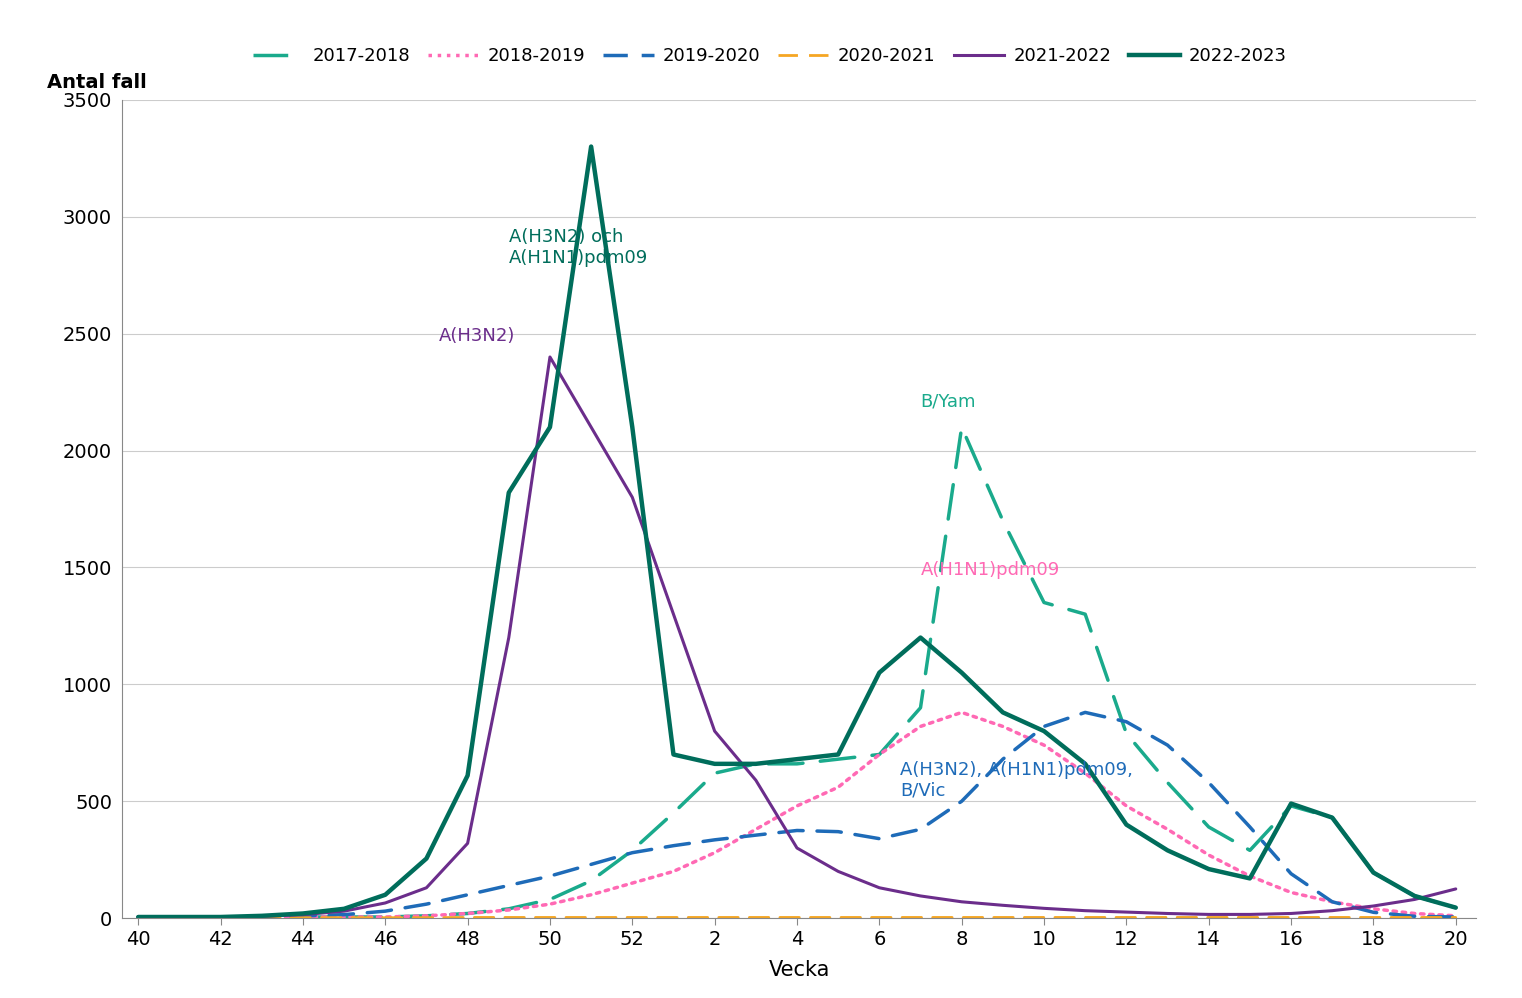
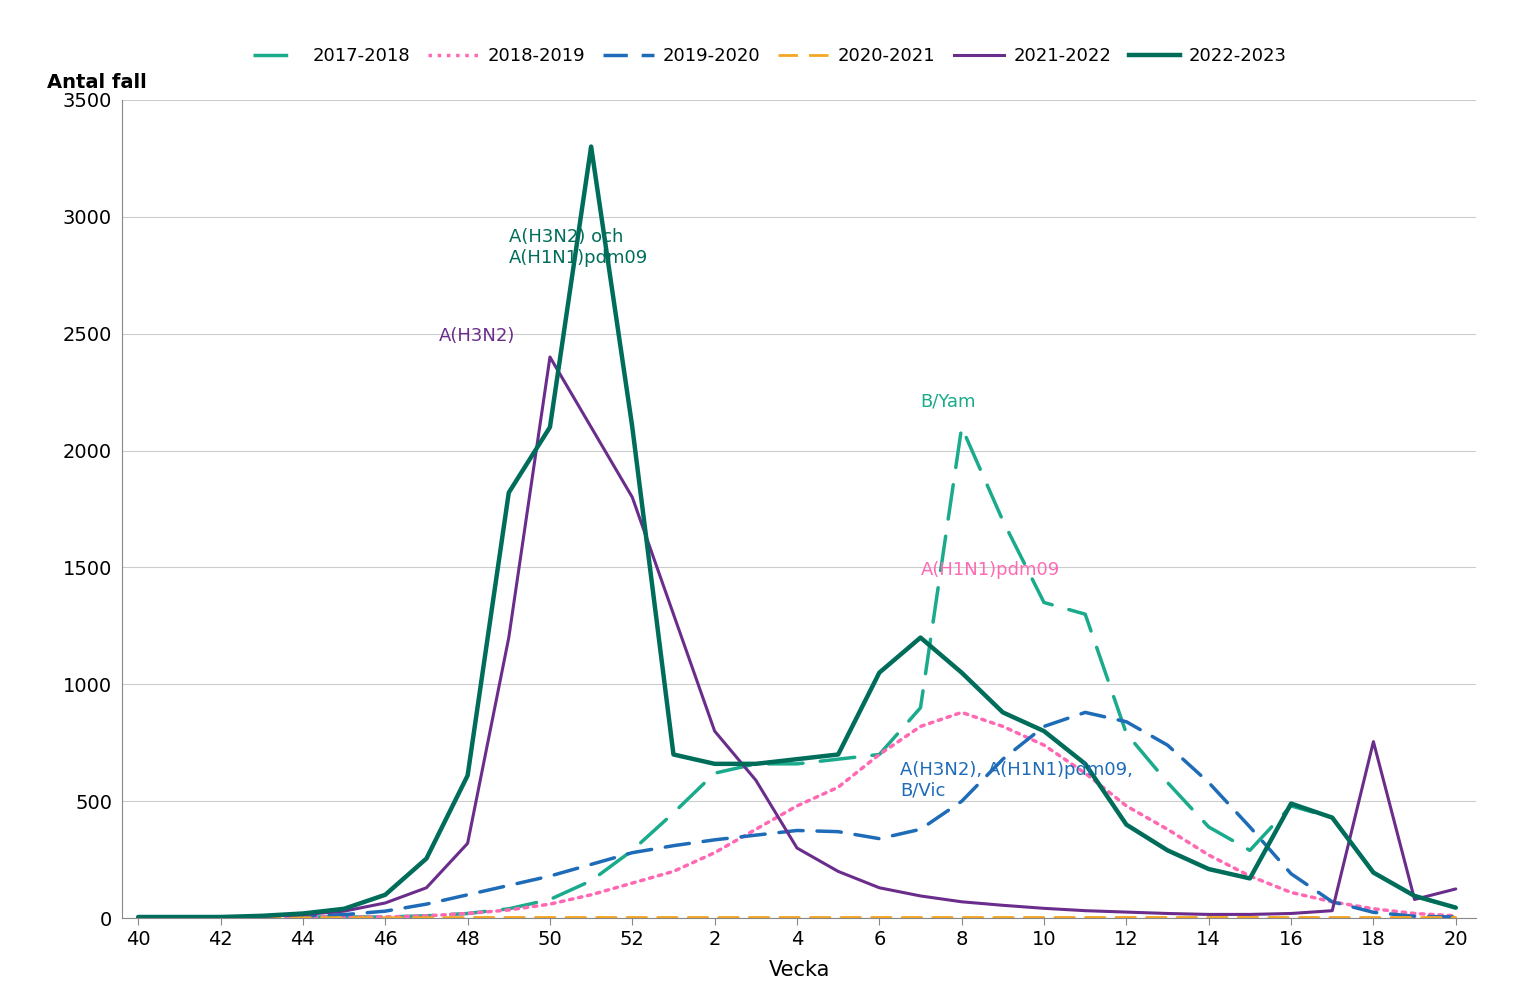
2021-2022/18: 52 -> 755
